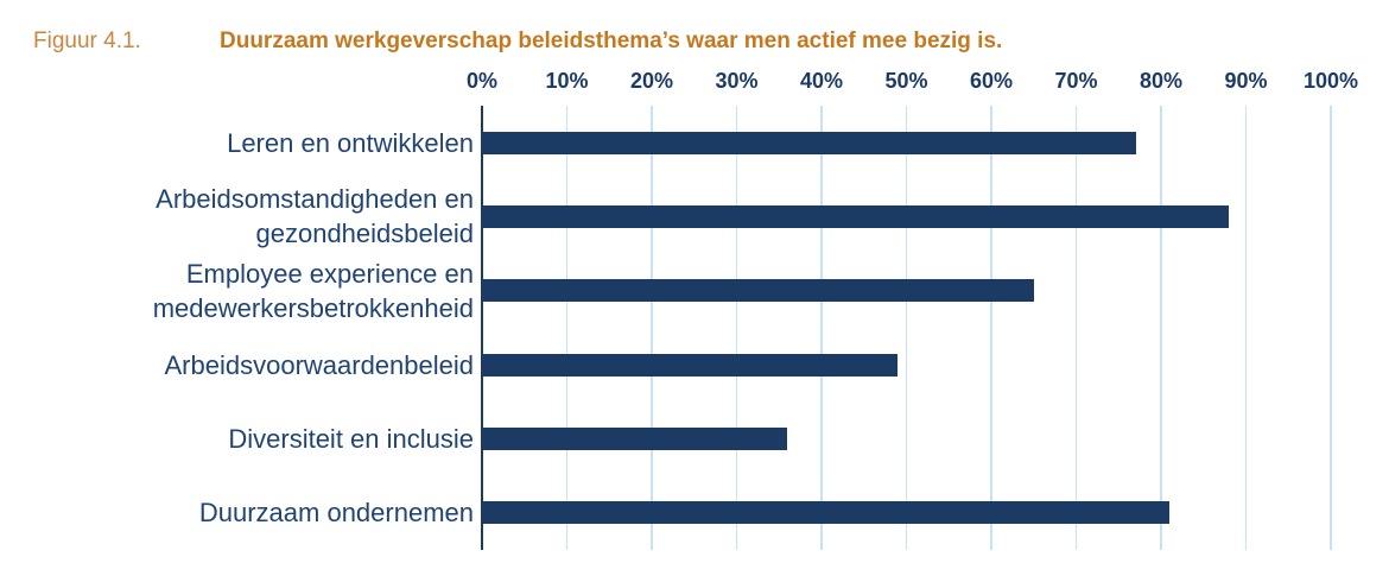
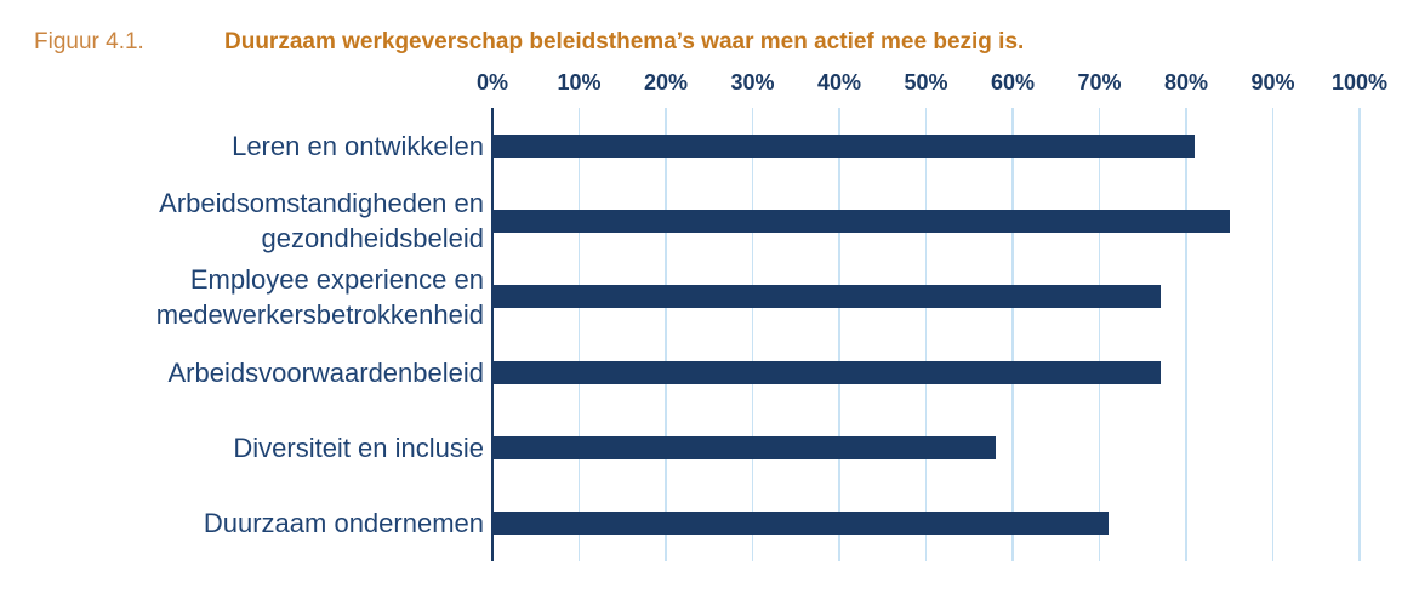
Leren en ontwikkelen: 77% -> 81%
Arbeidsomstandigheden en gezondheidsbeleid: 88% -> 85%
Employee experience en medewerkersbetrokkenheid: 65% -> 77%
Arbeidsvoorwaardenbeleid: 49% -> 77%
Diversiteit en inclusie: 36% -> 58%
Duurzaam ondernemen: 81% -> 71%
